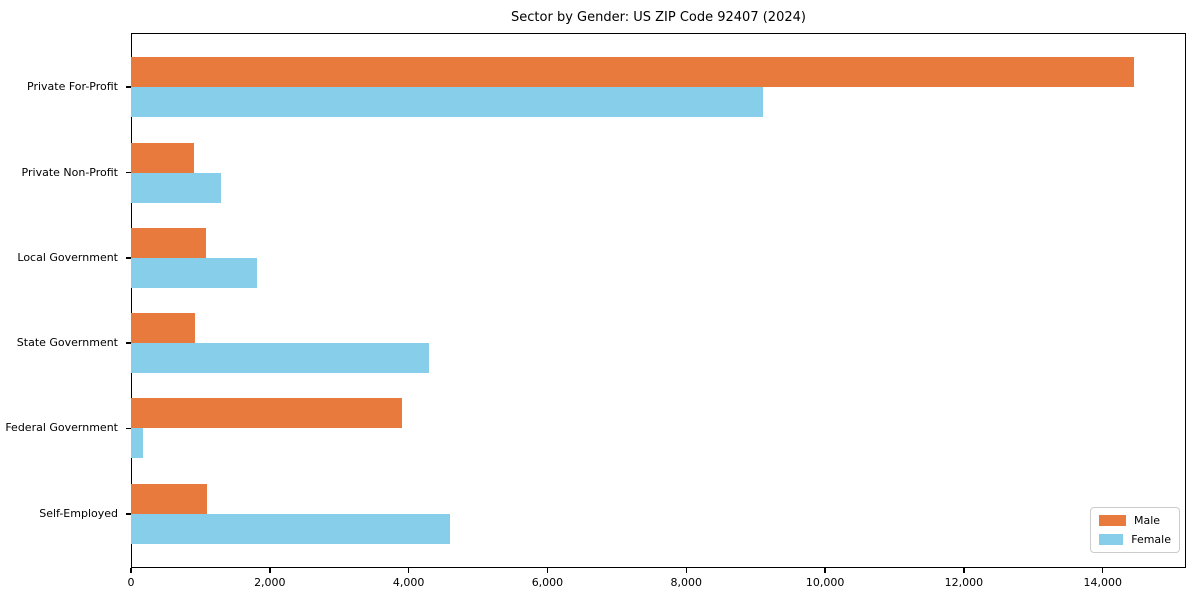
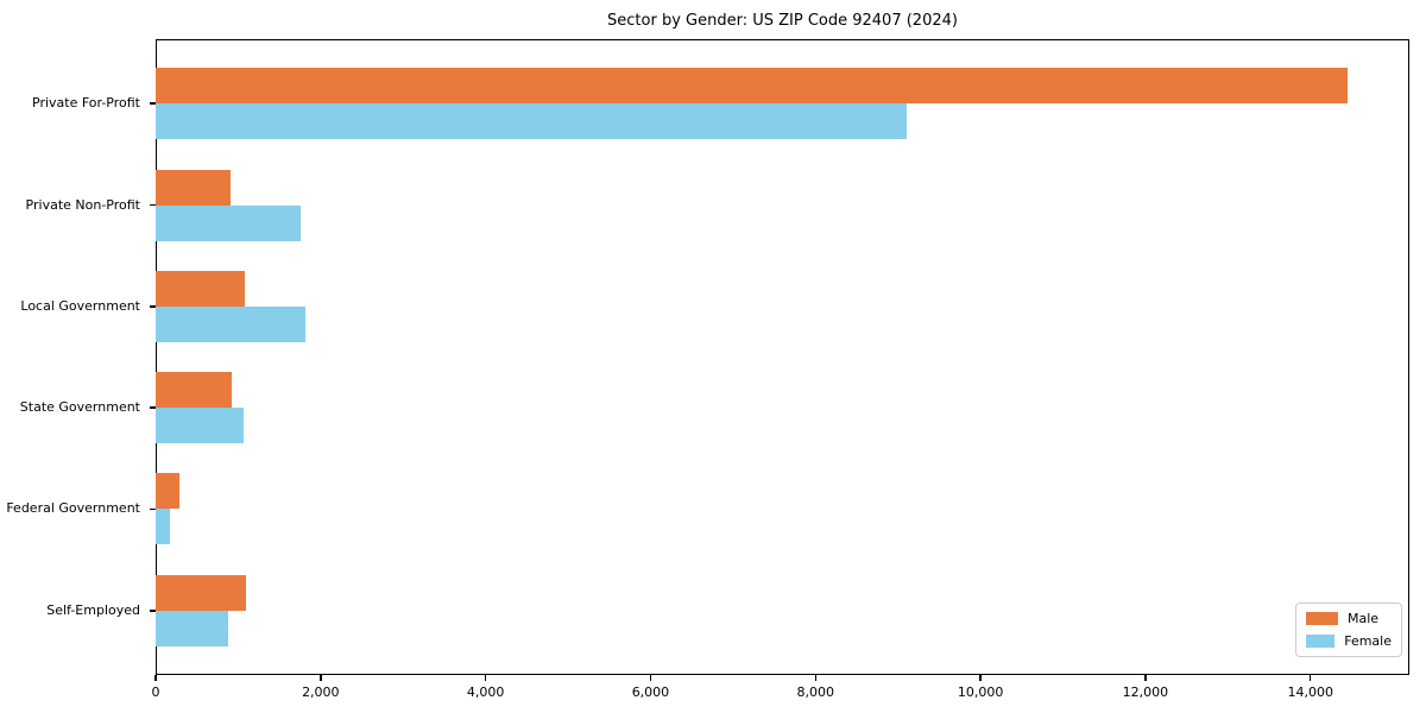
Female/Private Non-Profit: 1300 -> 1800
Female/State Government: 4300 -> 1100
Male/Federal Government: 3900 -> 300
Female/Self-Employed: 4600 -> 900
